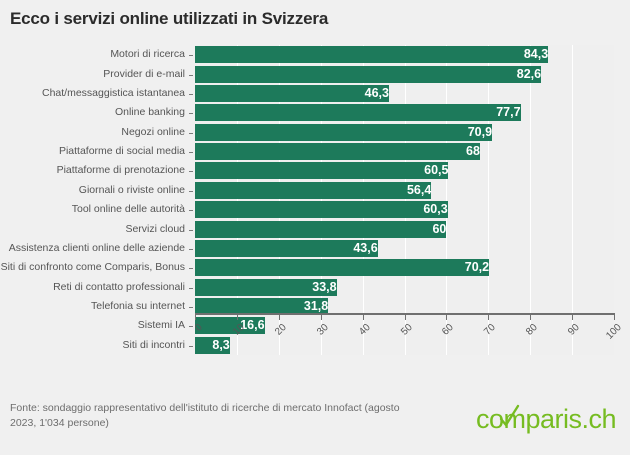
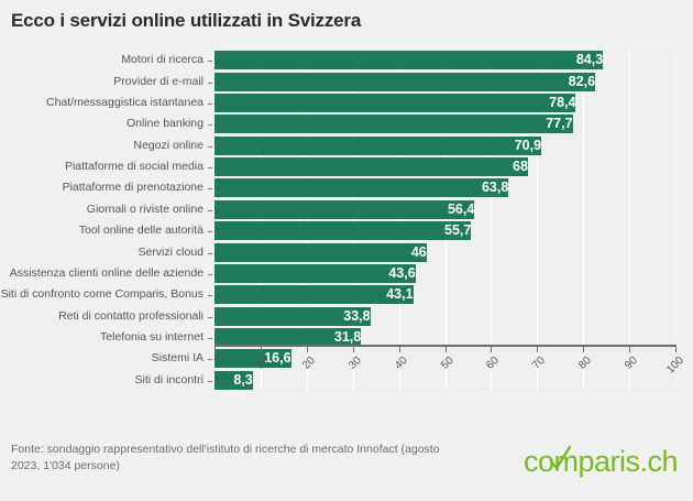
Chat/messaggistica istantanea: 46,3 -> 78,4
Piattaforme di prenotazione: 60,5 -> 63,8
Tool online delle autorità: 60,3 -> 55,7
Servizi cloud: 60 -> 46
Siti di confronto come Comparis, Bonus: 70,2 -> 43,1
